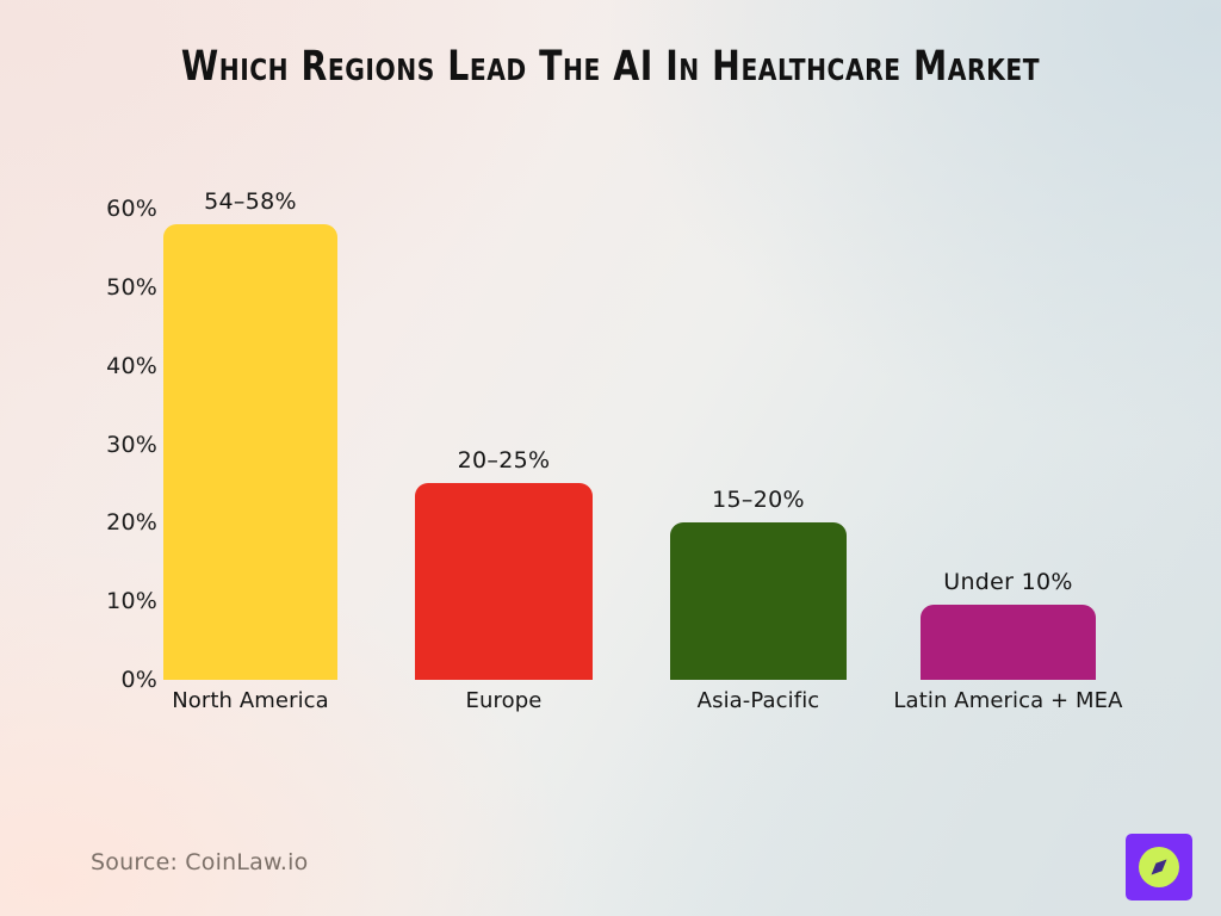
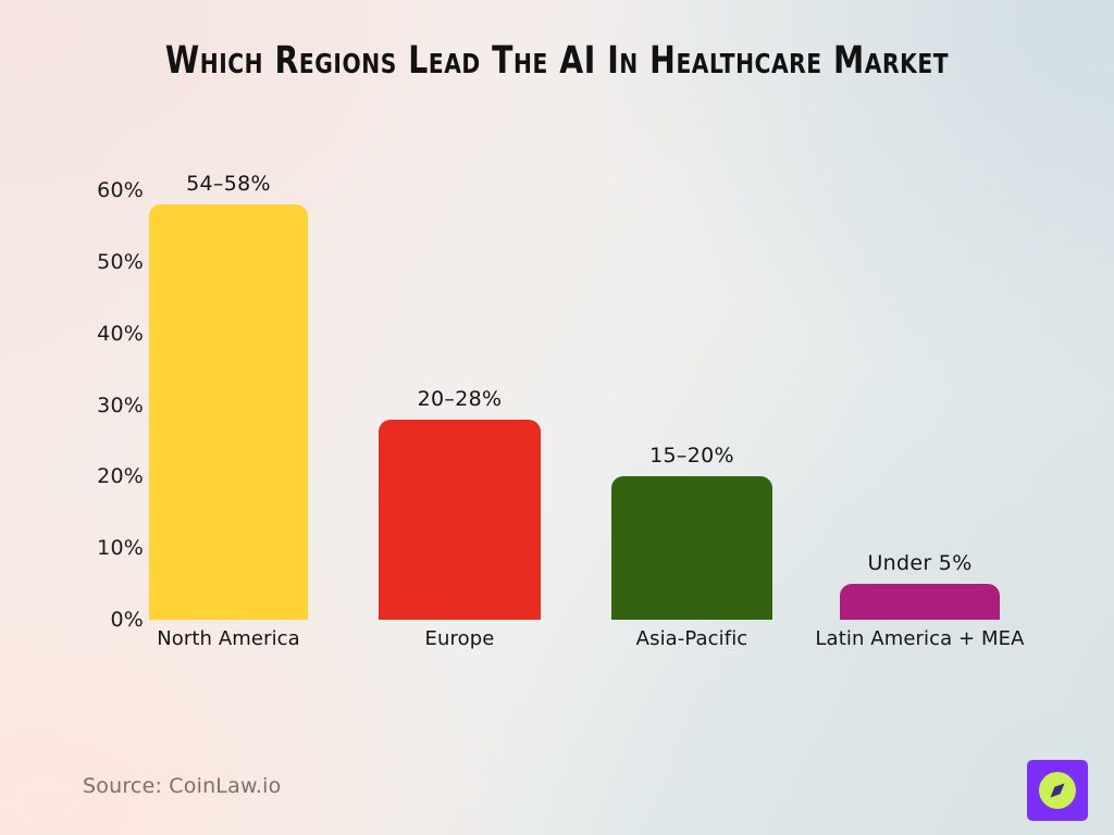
Europe: 25 -> 28
Latin America + MEA: 10% -> 5%
